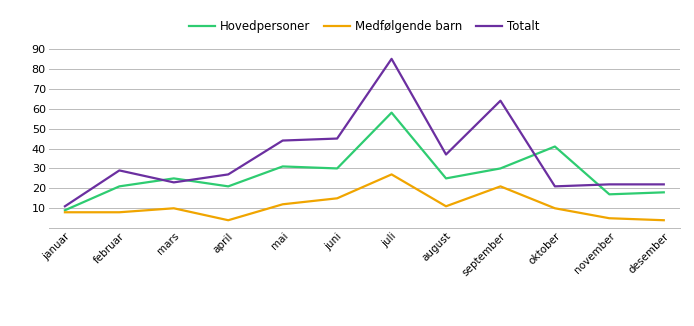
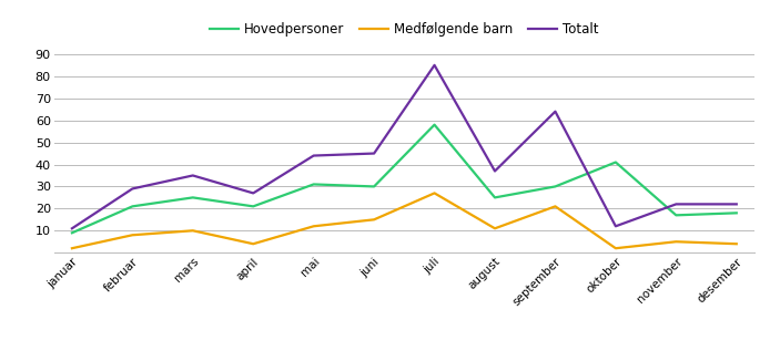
Medfølgende barn/januar: 8 -> 2
Totalt/mars: 23 -> 35
Medfølgende barn/oktober: 10 -> 2
Totalt/oktober: 21 -> 12
